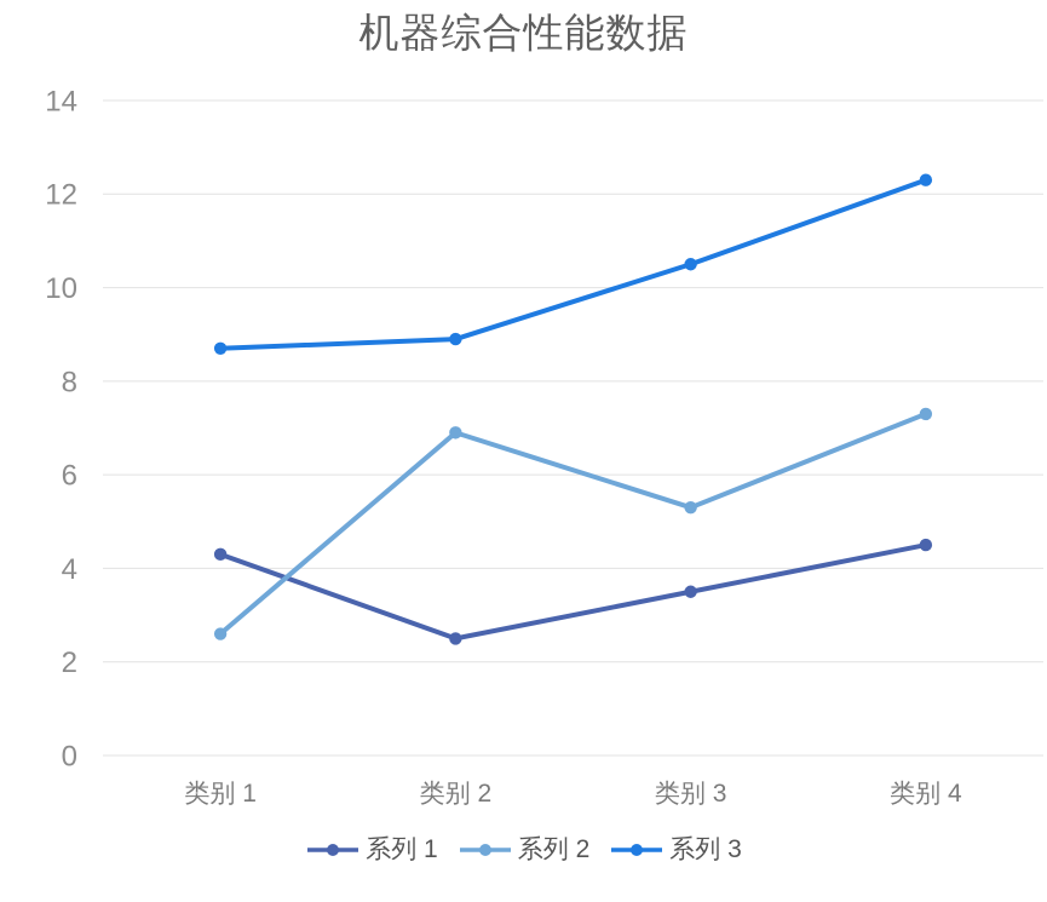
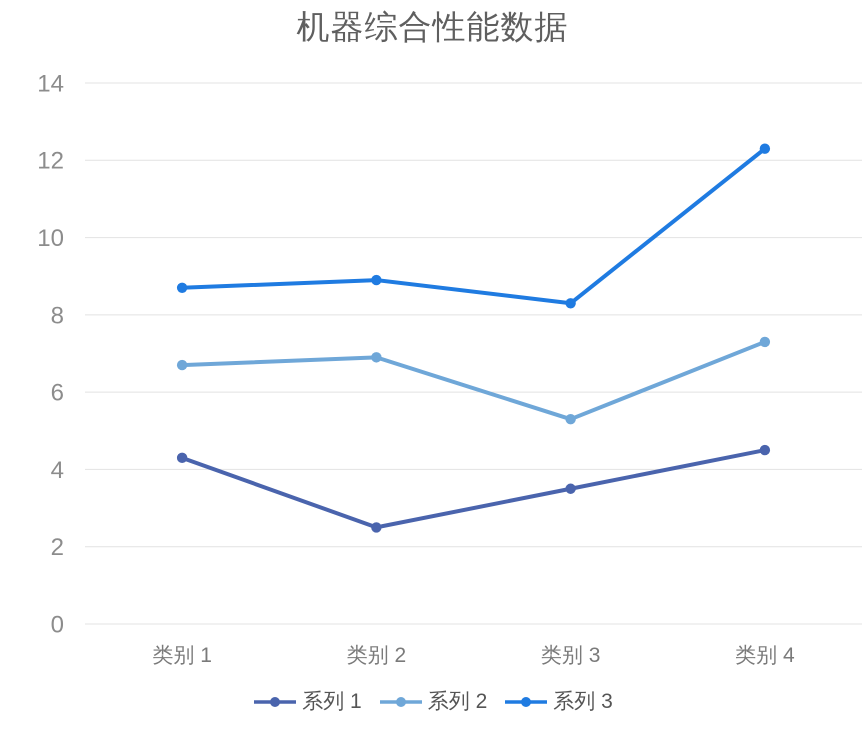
系列 2/类别 1: 2.6 -> 6.7
系列 3/类别 3: 10.5 -> 8.3
